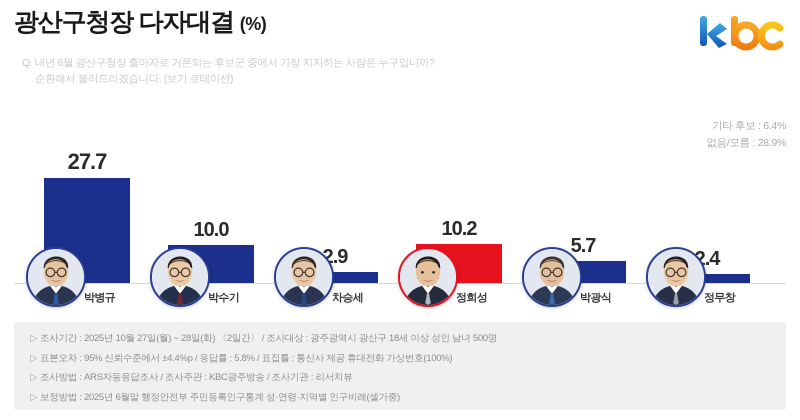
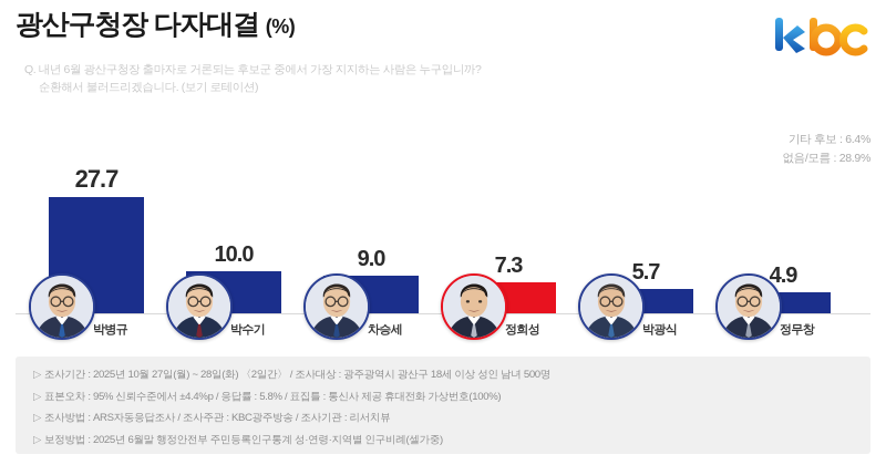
차승세: 2.9 -> 9.0
정희성: 10.2 -> 7.3
정무창: 2.4 -> 4.9
